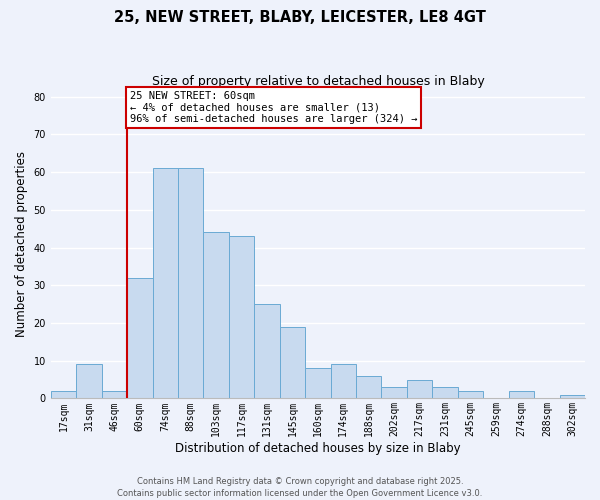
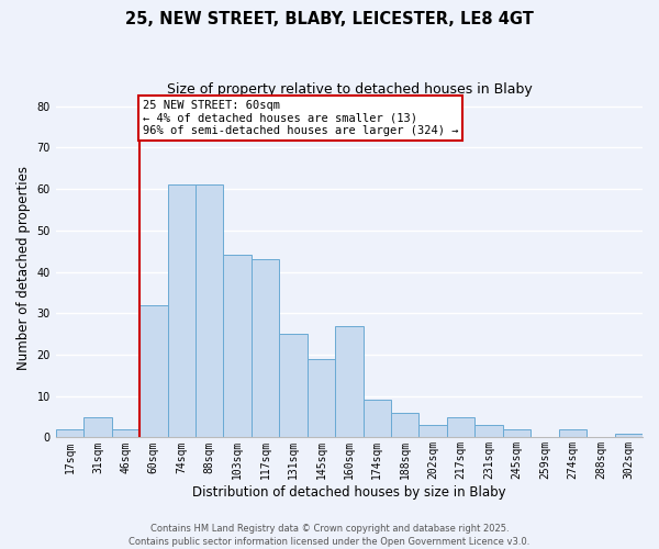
31sqm: 9 -> 5
160sqm: 8 -> 27
